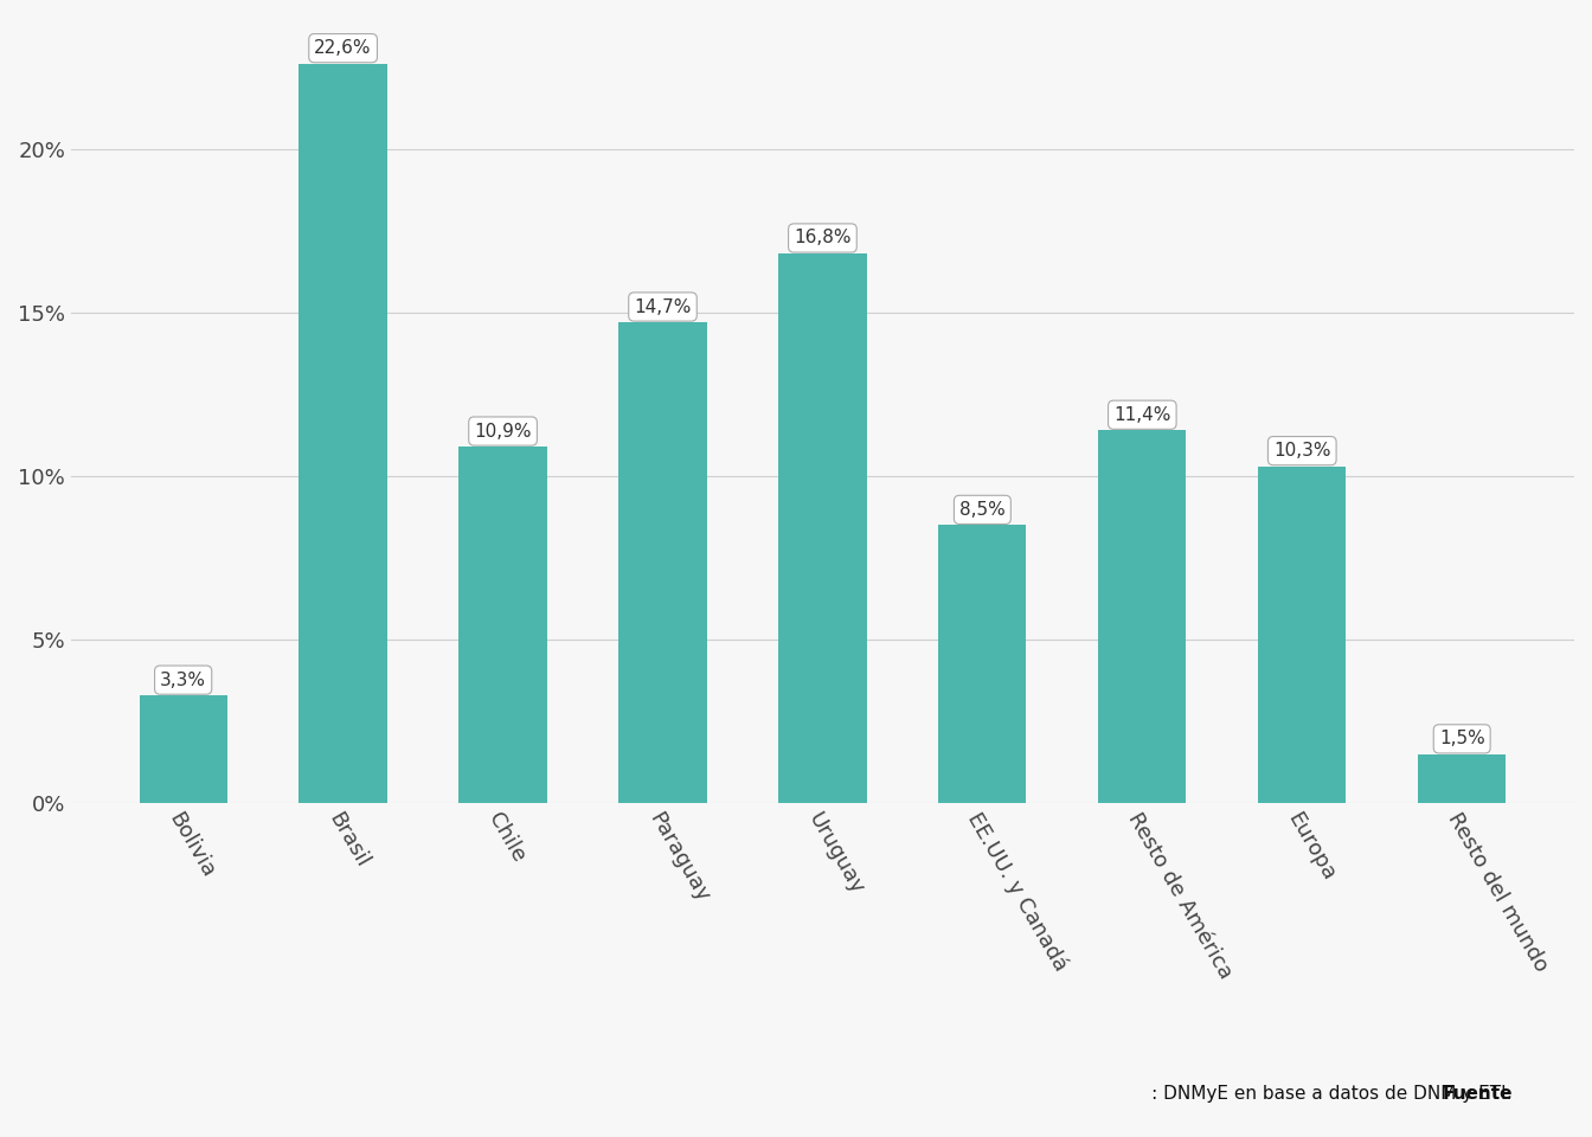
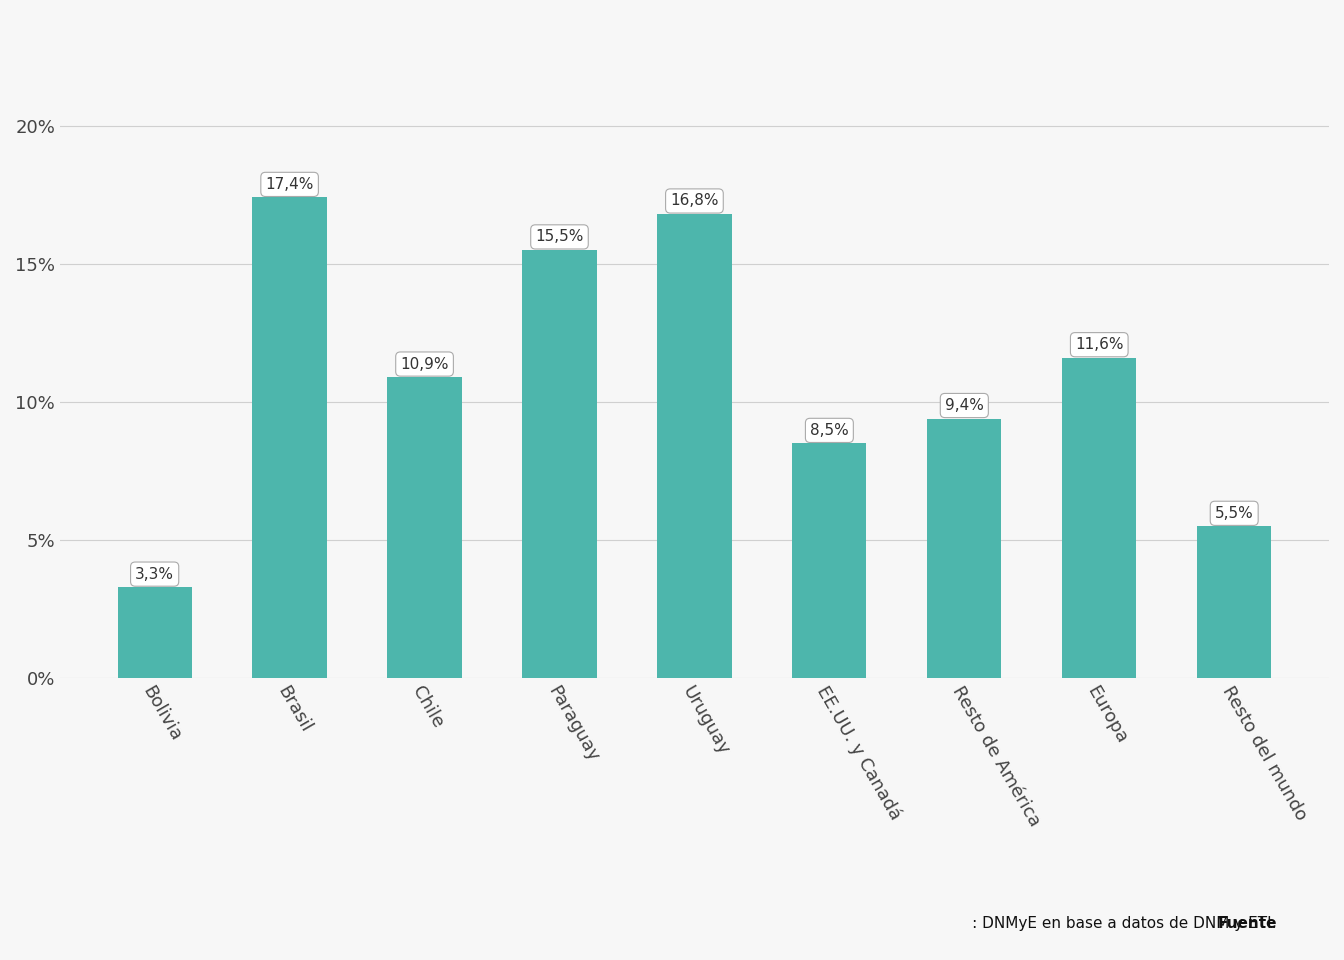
Brasil: 22,6% -> 17,4%
Paraguay: 14,7% -> 15,5%
Resto de América: 11,4% -> 9,4%
Europa: 10,3% -> 11,6%
Resto del mundo: 1,5% -> 5,5%
